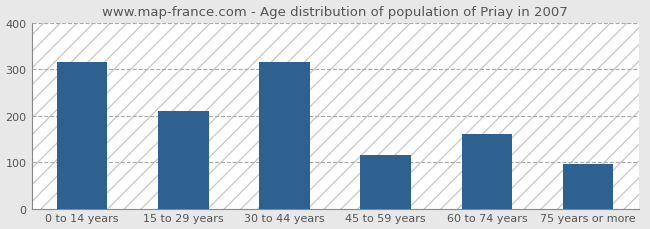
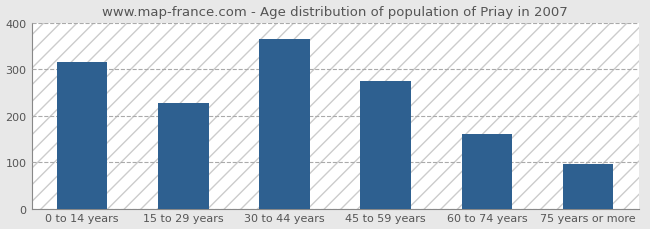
15 to 29 years: 210 -> 228
30 to 44 years: 315 -> 365
45 to 59 years: 115 -> 275
